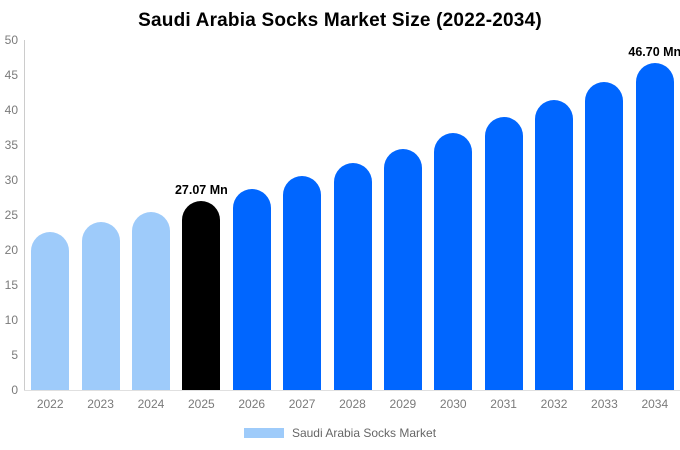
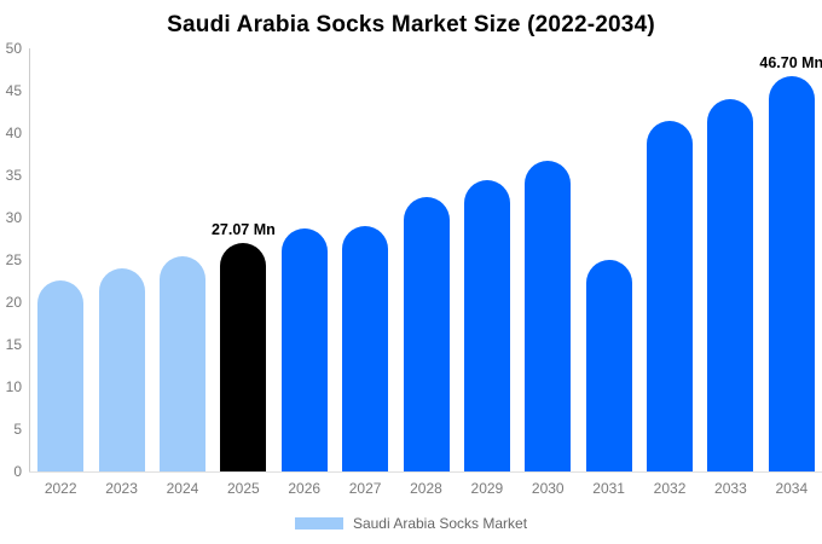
2027: 31 -> 29
2031: 39 -> 25
